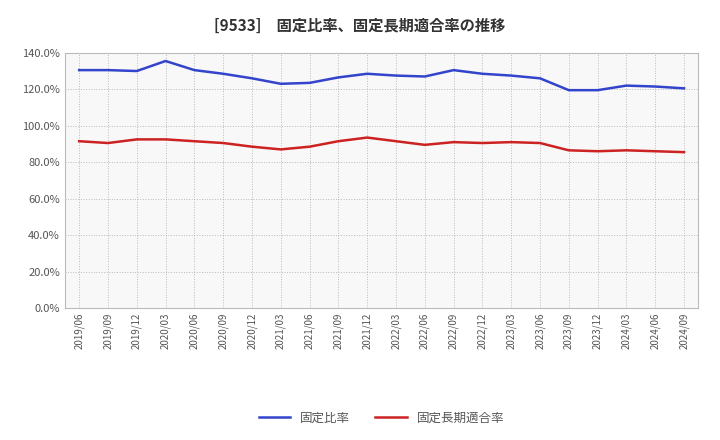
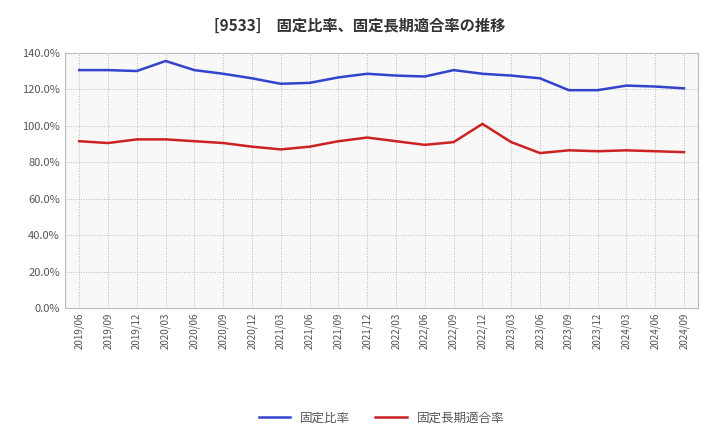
固定長期適合率/2022/12: 90% -> 101%
固定長期適合率/2023/06: 90% -> 85%
